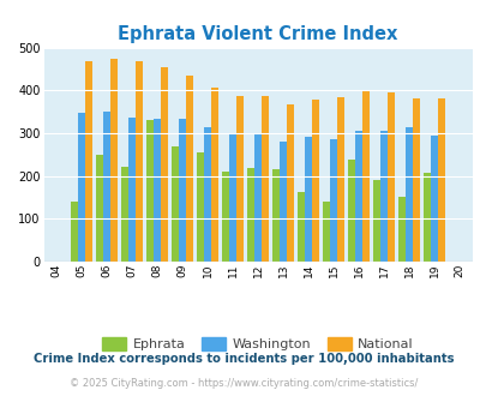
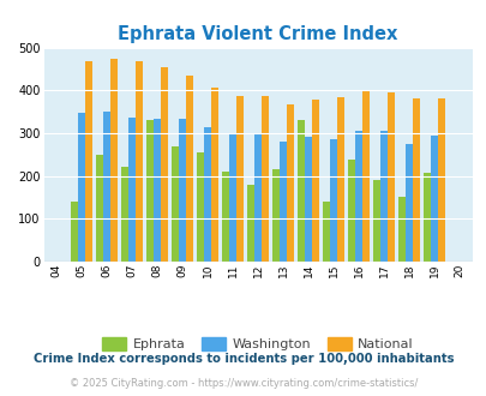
Ephrata/12: 218 -> 180
Ephrata/14: 163 -> 330
Washington/18: 313 -> 275
